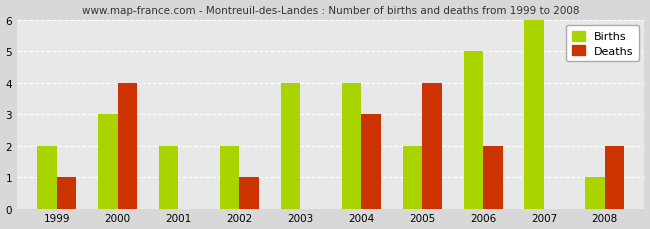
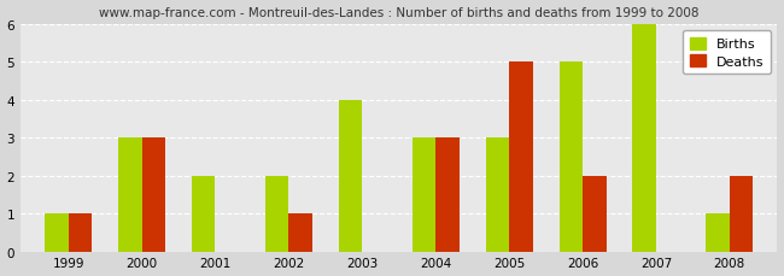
Births/1999: 2 -> 1
Deaths/2000: 4 -> 3
Births/2004: 4 -> 3
Births/2005: 2 -> 3
Deaths/2005: 4 -> 5
